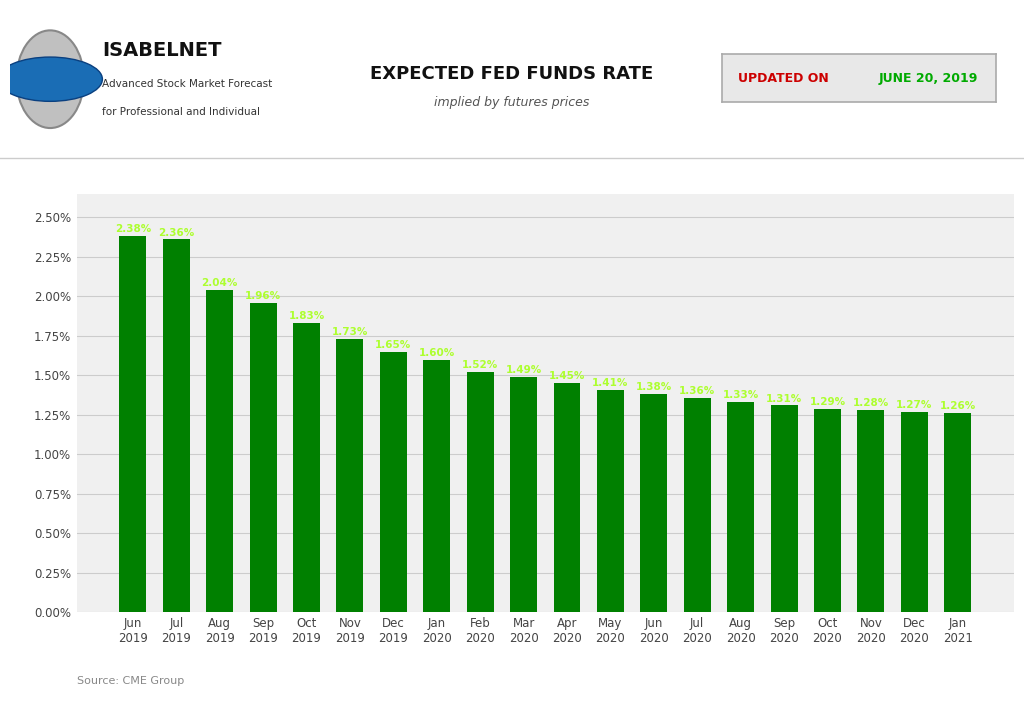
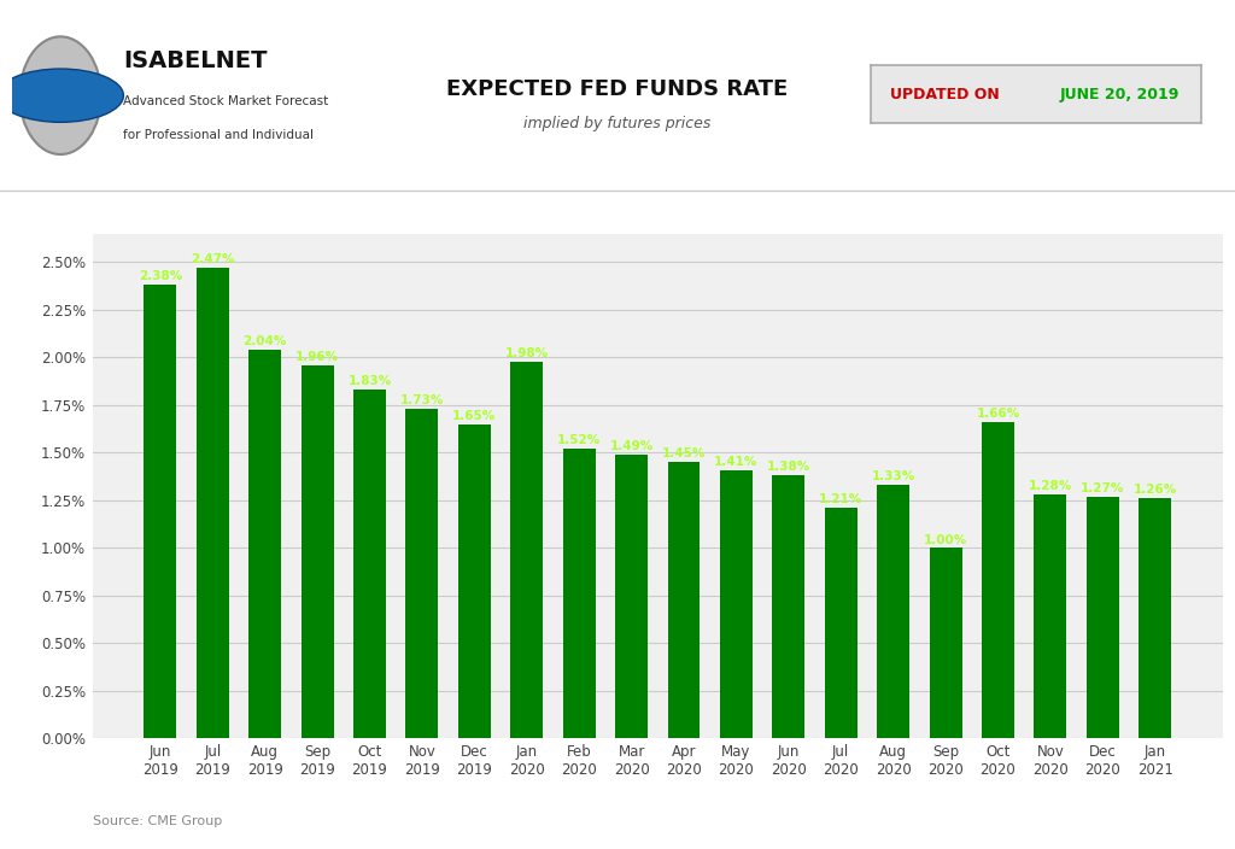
Jul 2019: 2.36% -> 2.47%
Jan 2020: 1.60% -> 1.98%
Jul 2020: 1.36% -> 1.21%
Sep 2020: 1.31% -> 1.00%
Oct 2020: 1.29% -> 1.66%
